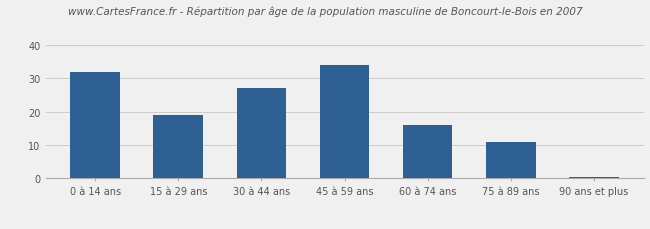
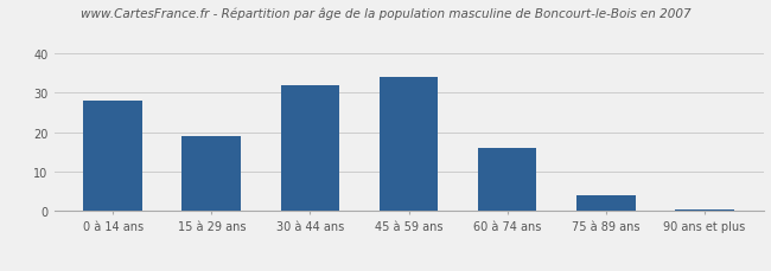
0 à 14 ans: 32.0 -> 28.0
30 à 44 ans: 27.0 -> 32.0
75 à 89 ans: 11.0 -> 4.0
